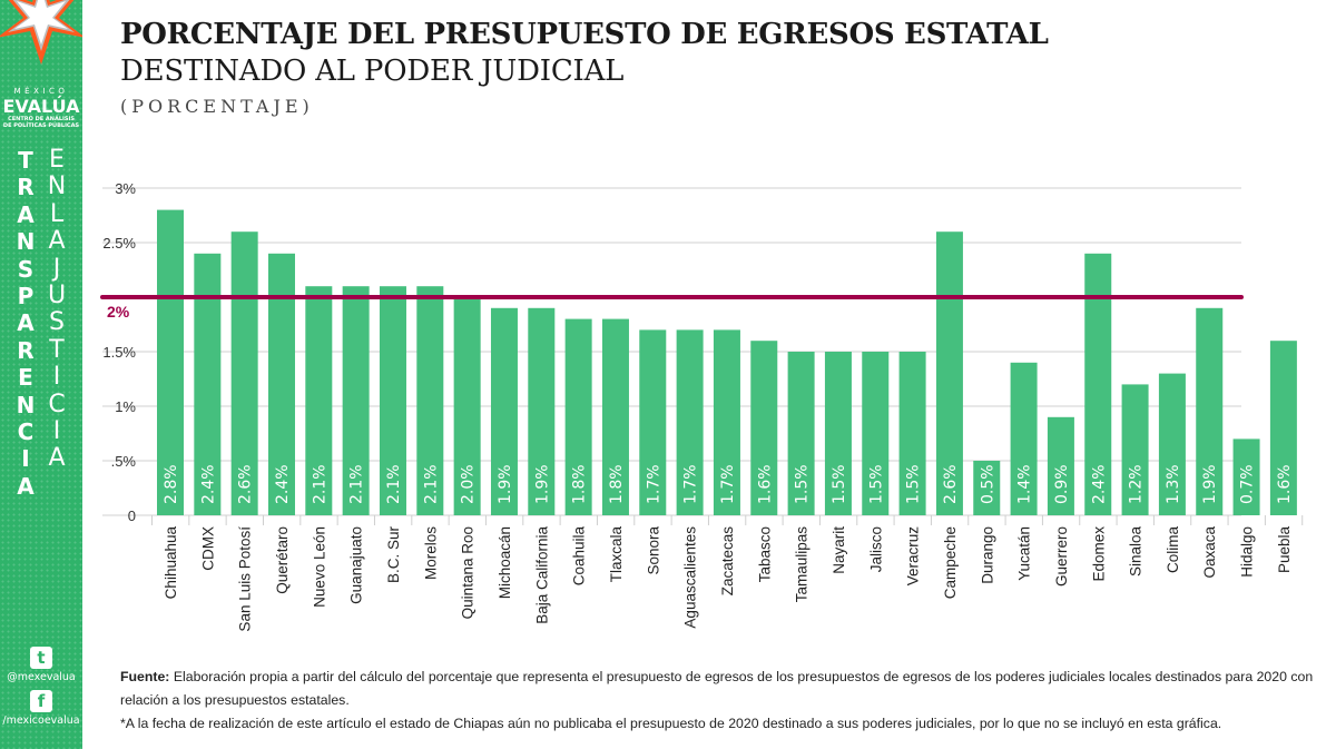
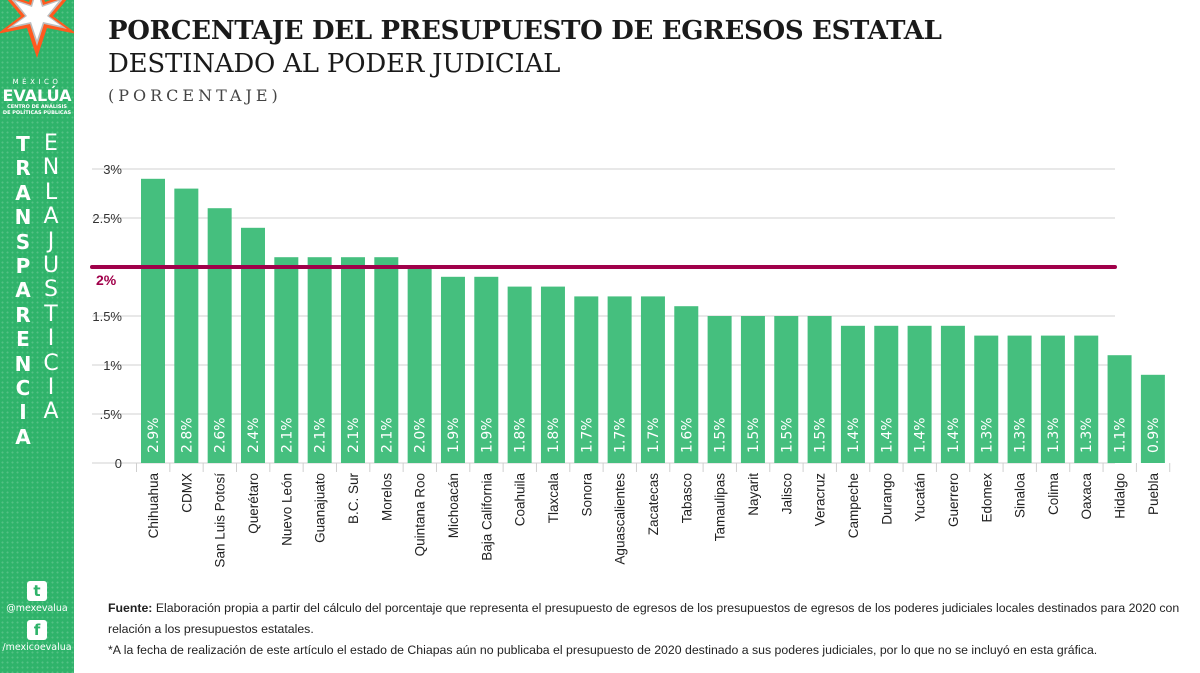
Chihuahua: 2.8% -> 2.9%
CDMX: 2.4% -> 2.8%
Campeche: 2.6% -> 1.4%
Durango: 0.5% -> 1.4%
Guerrero: 0.9% -> 1.4%
Edomex: 2.4% -> 1.3%
Sinaloa: 1.2% -> 1.3%
Oaxaca: 1.9% -> 1.3%
Hidalgo: 0.7% -> 1.1%
Puebla: 1.6% -> 0.9%
